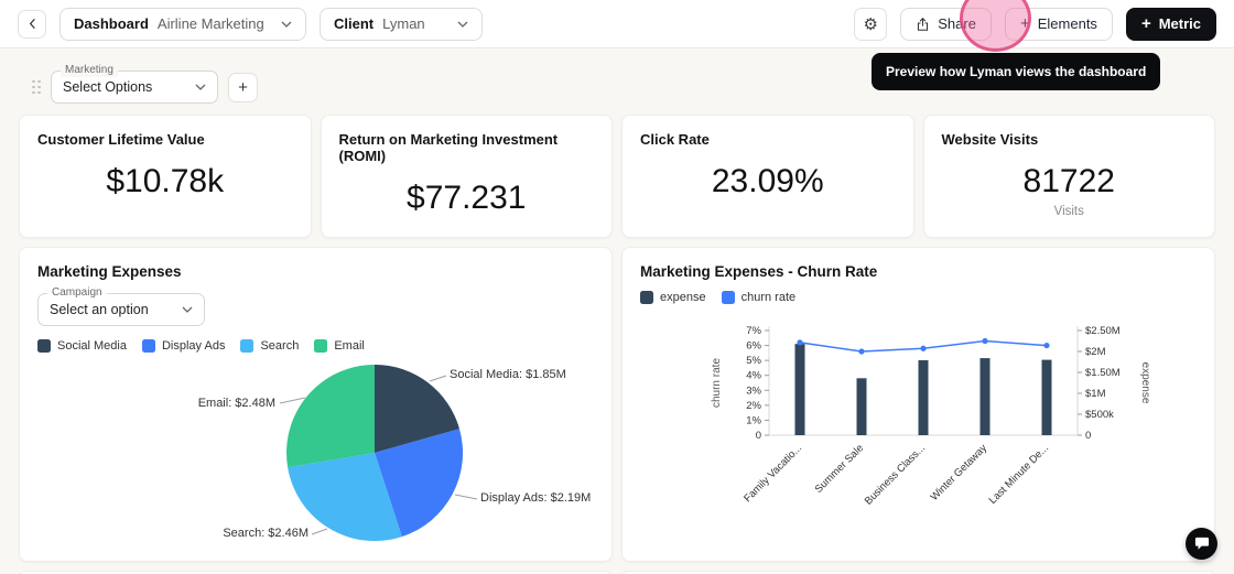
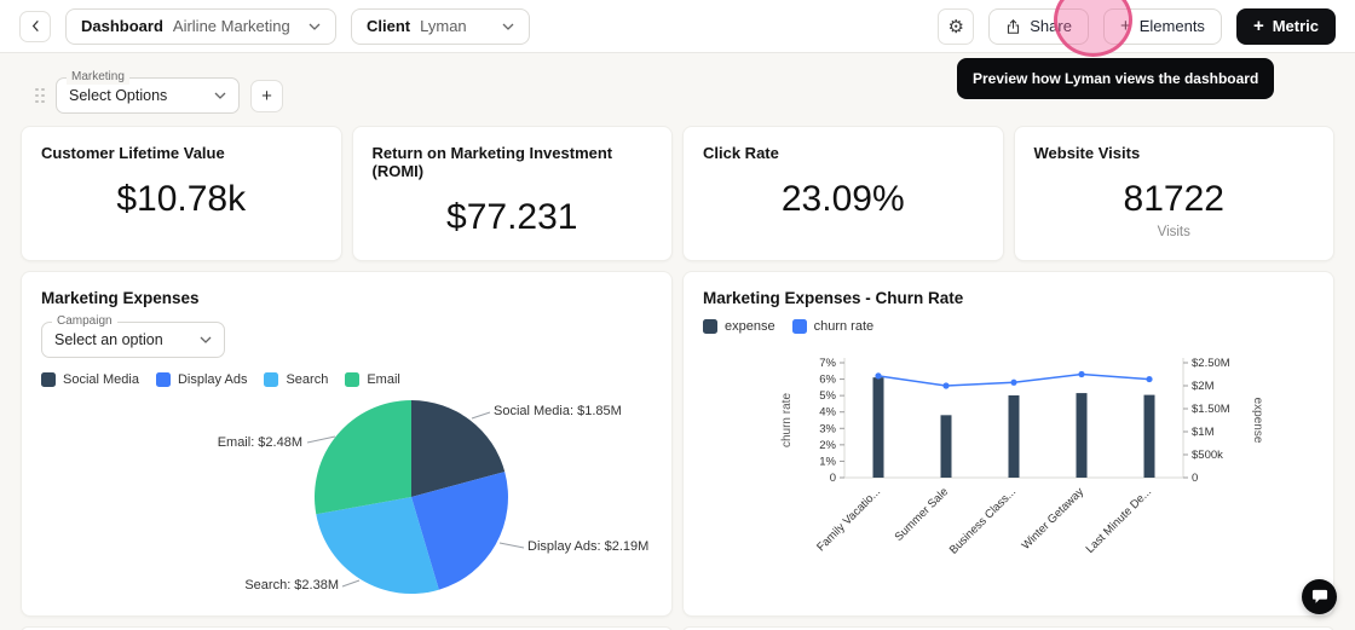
Marketing Expenses/Search: $2.46M -> $2.38M
